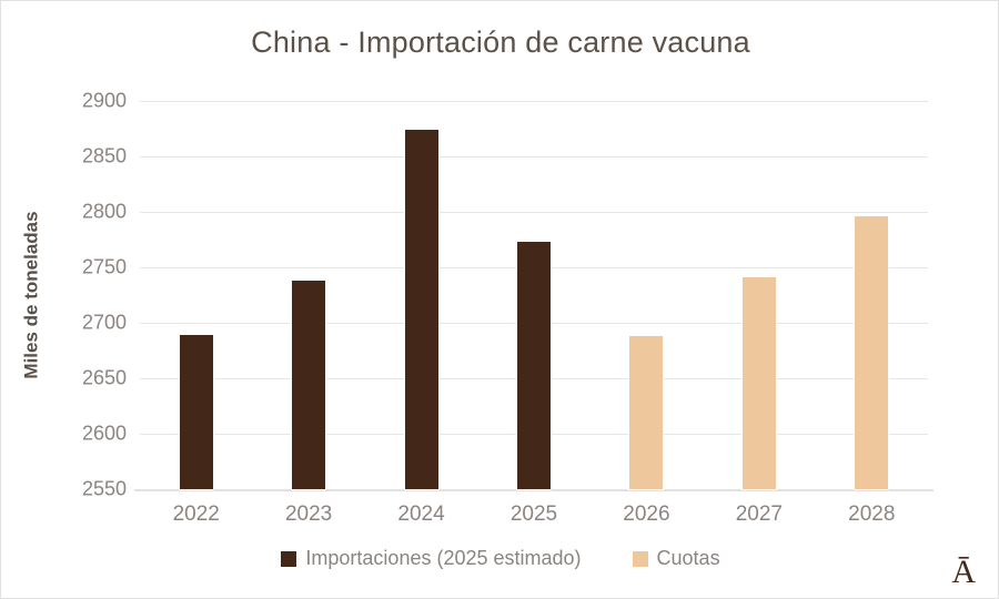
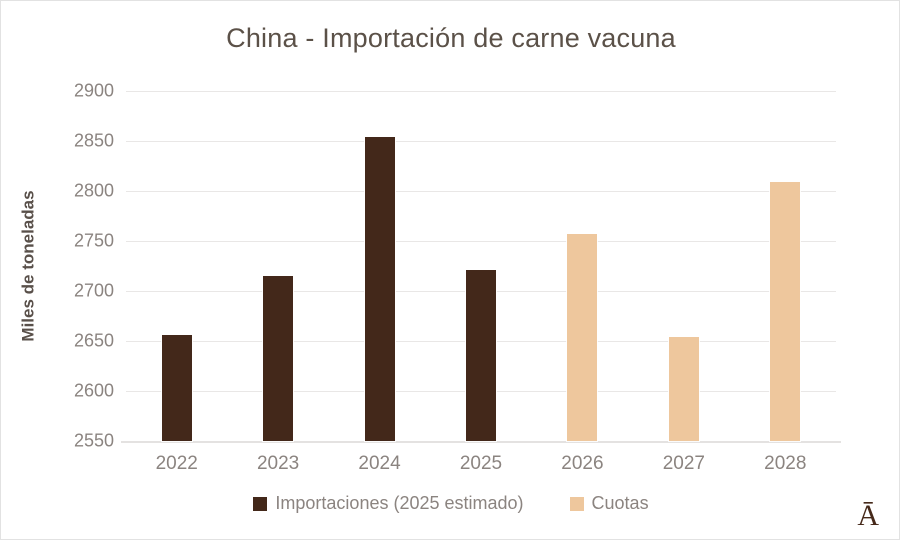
Importaciones (2025 estimado)/2022: 2689 -> 2656
Importaciones (2025 estimado)/2023: 2738 -> 2715
Importaciones (2025 estimado)/2024: 2874 -> 2854
Importaciones (2025 estimado)/2025: 2773 -> 2721
Cuotas/2026: 2688 -> 2757
Cuotas/2027: 2741 -> 2654
Cuotas/2028: 2796 -> 2809
